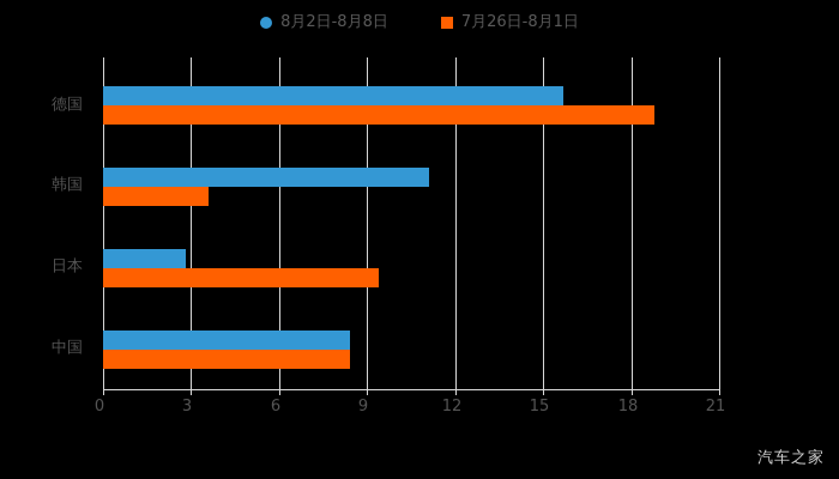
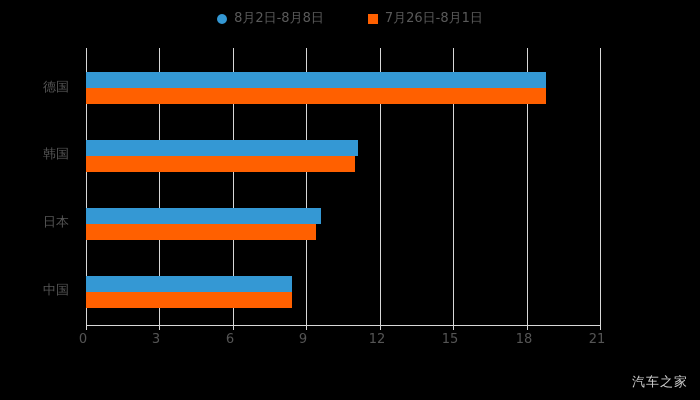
8月2日-8月8日/德国: 15.7 -> 18.8
7月26日-8月1日/韩国: 3.6 -> 11.0
8月2日-8月8日/日本: 2.8 -> 9.6
